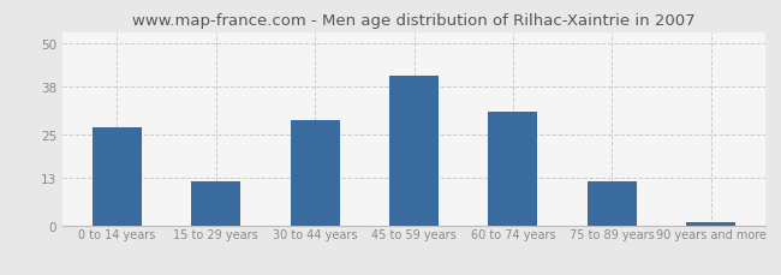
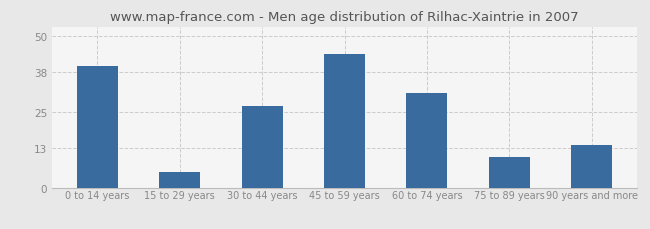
0 to 14 years: 27 -> 40
15 to 29 years: 12 -> 5
30 to 44 years: 29 -> 27
45 to 59 years: 41 -> 44
75 to 89 years: 12 -> 10
90 years and more: 1 -> 14
